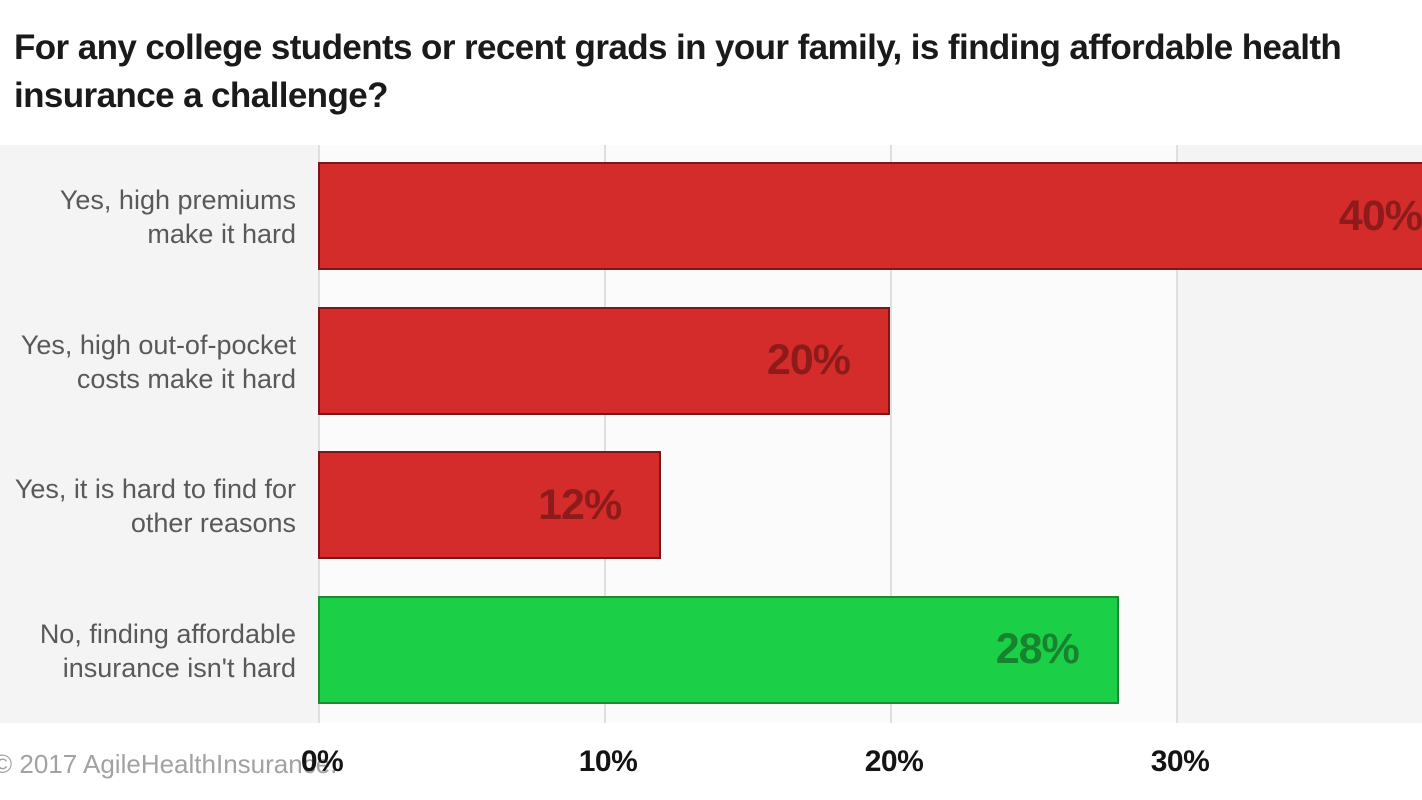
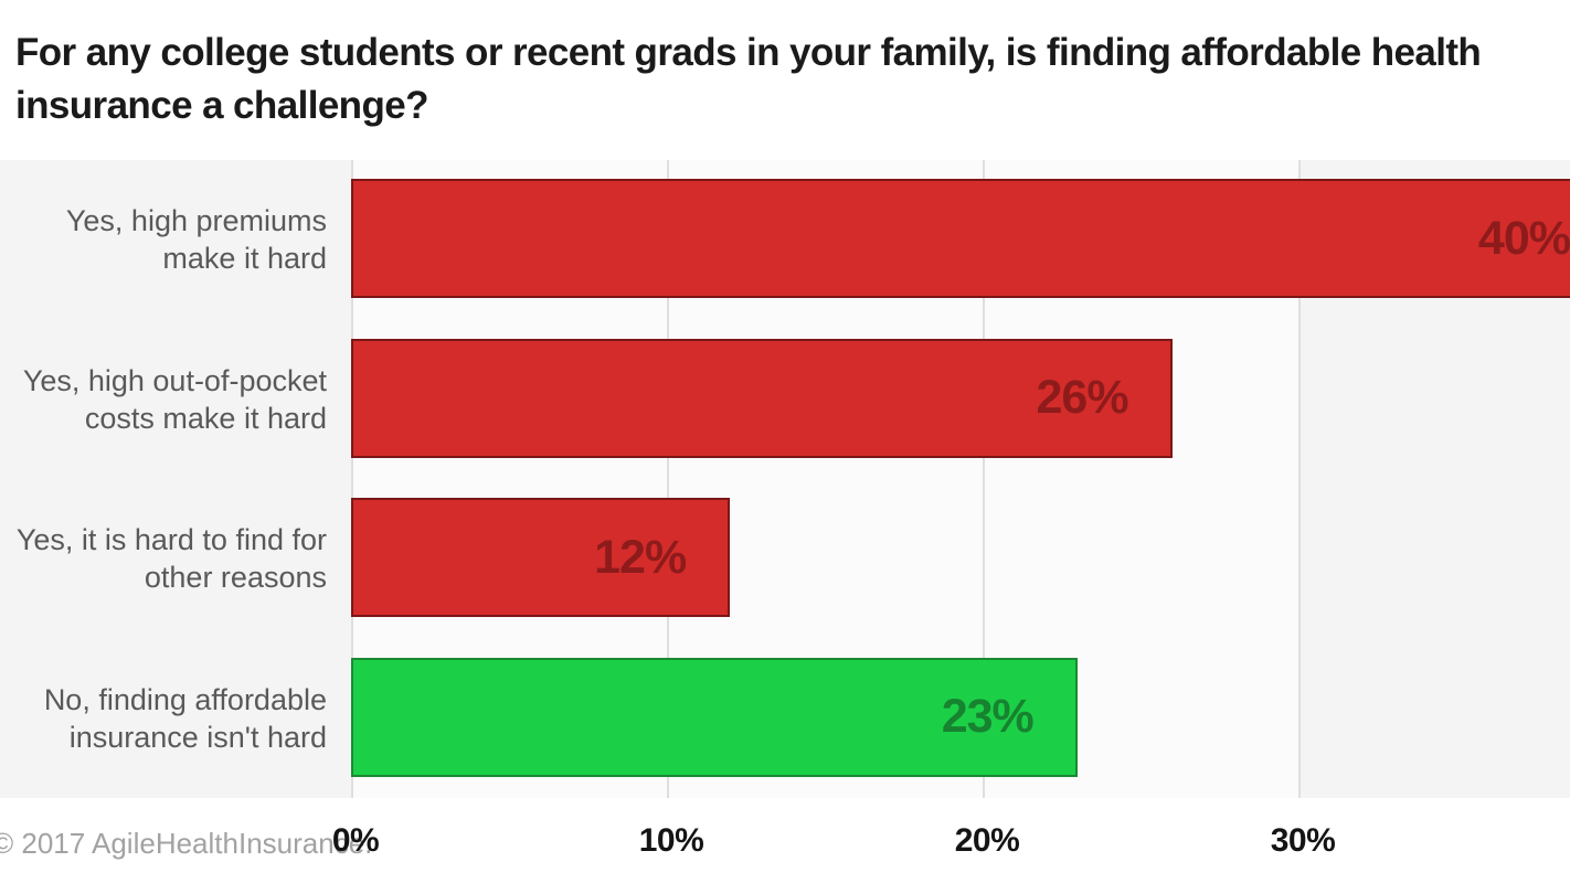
Yes, high out-of-pocket costs make it hard: 20% -> 26%
No, finding affordable insurance isn't hard: 28% -> 23%
